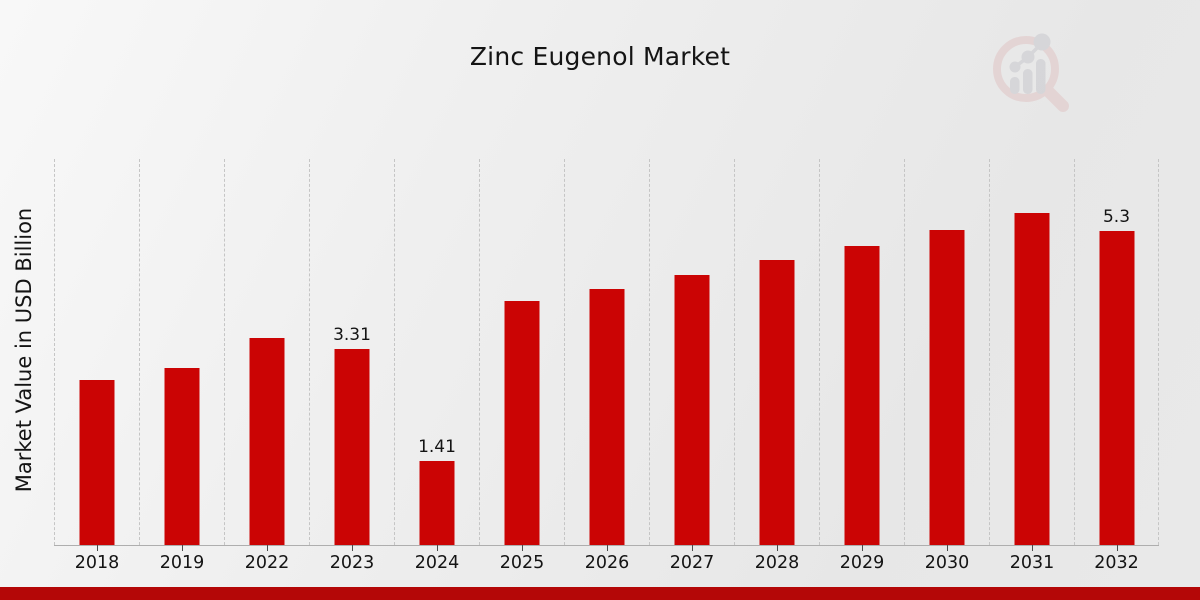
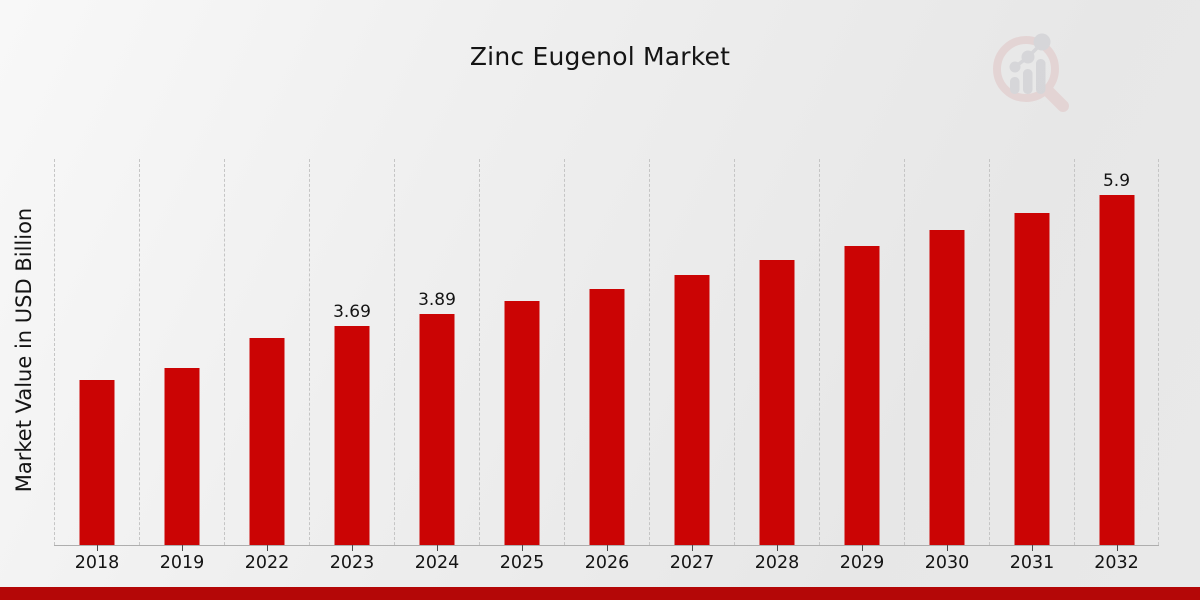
2023: 3.31 -> 3.69
2024: 1.41 -> 3.89
2032: 5.3 -> 5.9
